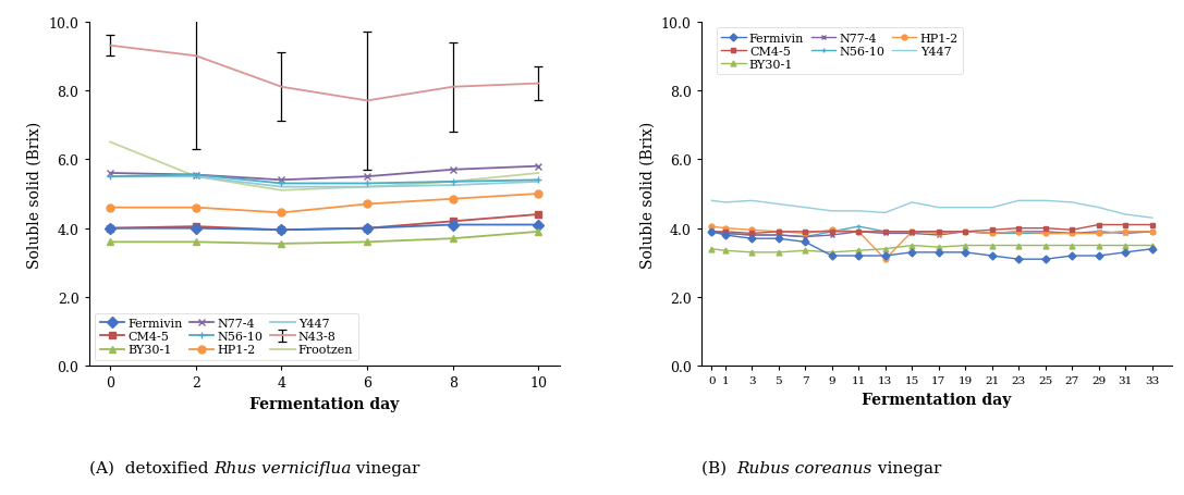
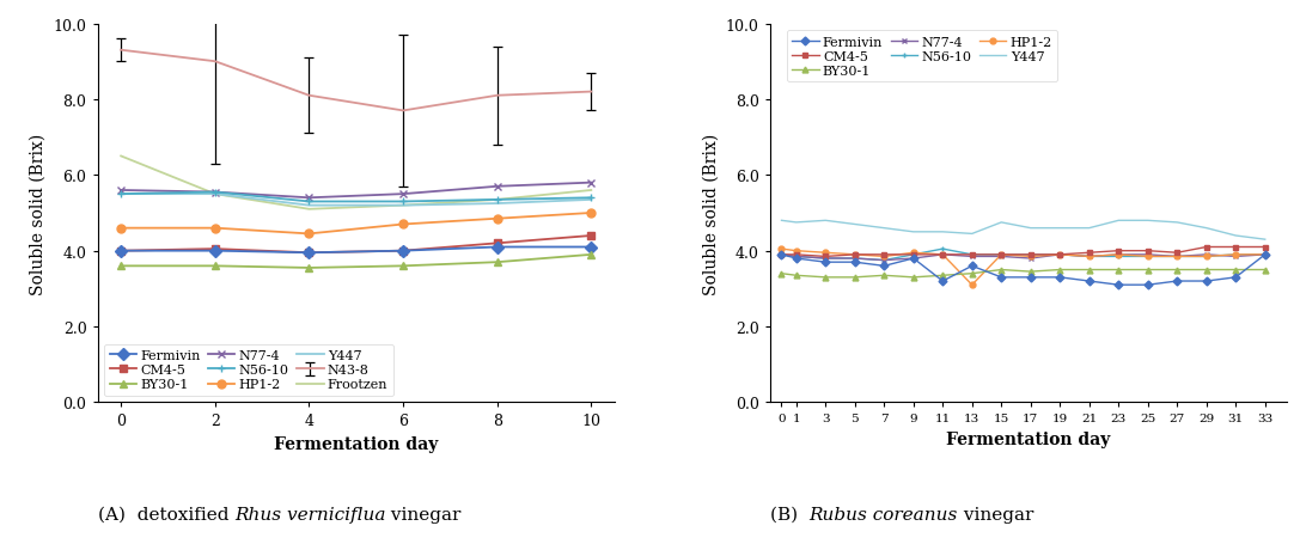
Fermivin/9: 3.2 -> 3.8
Fermivin/13: 3.2 -> 3.6
Fermivin/33: 3.4 -> 3.9
